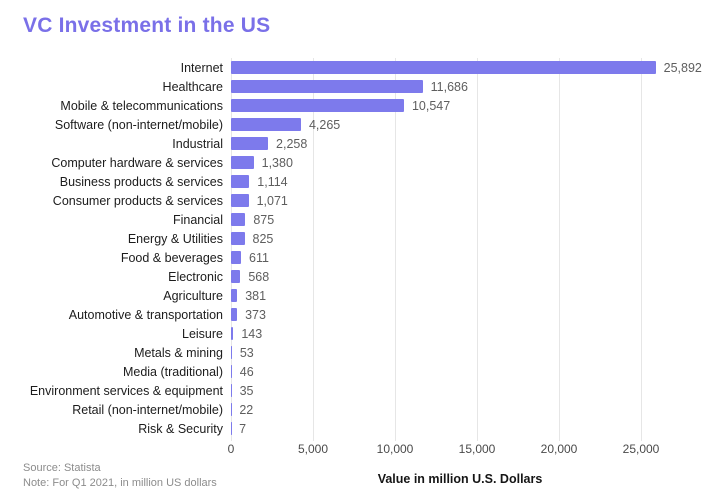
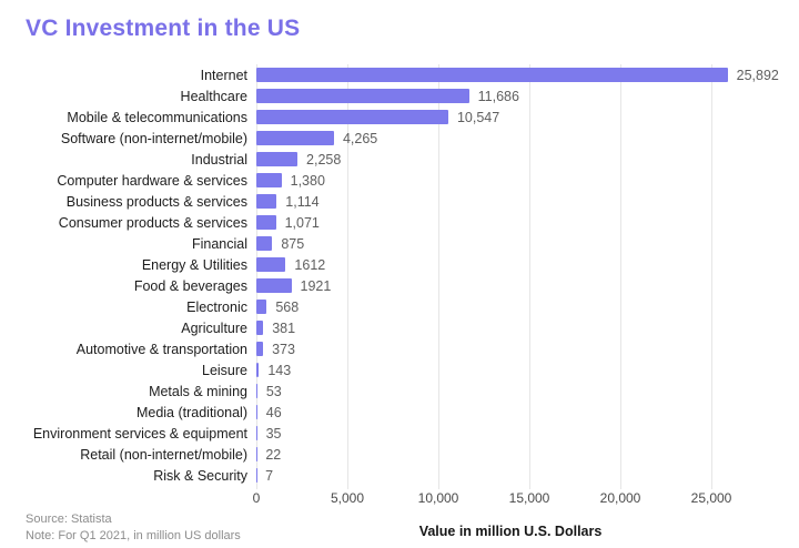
Energy & Utilities: 825 -> 1612
Food & beverages: 611 -> 1921
